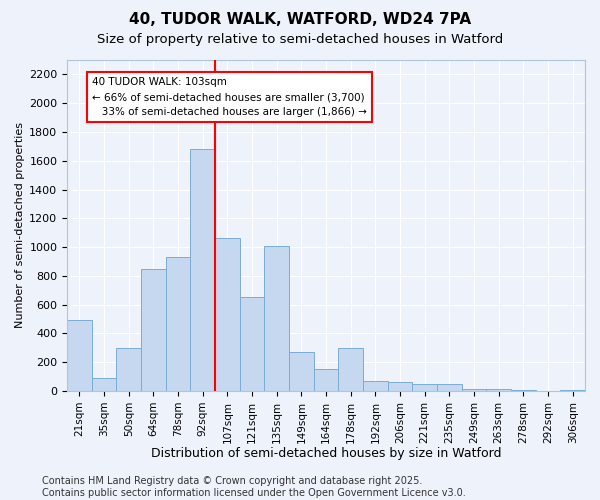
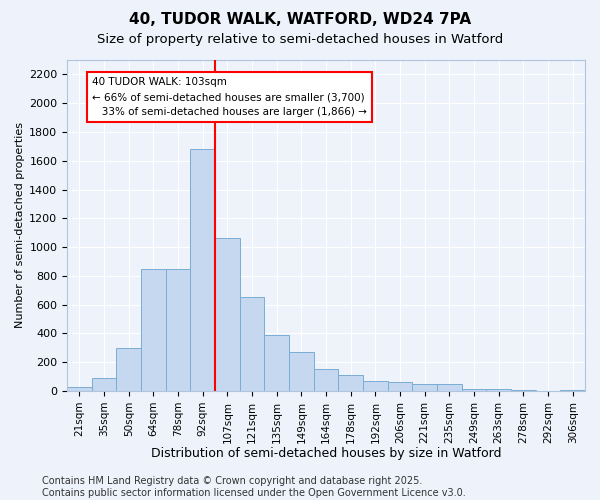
21sqm: 490 -> 30
78sqm: 930 -> 850
135sqm: 1010 -> 390
178sqm: 300 -> 110
